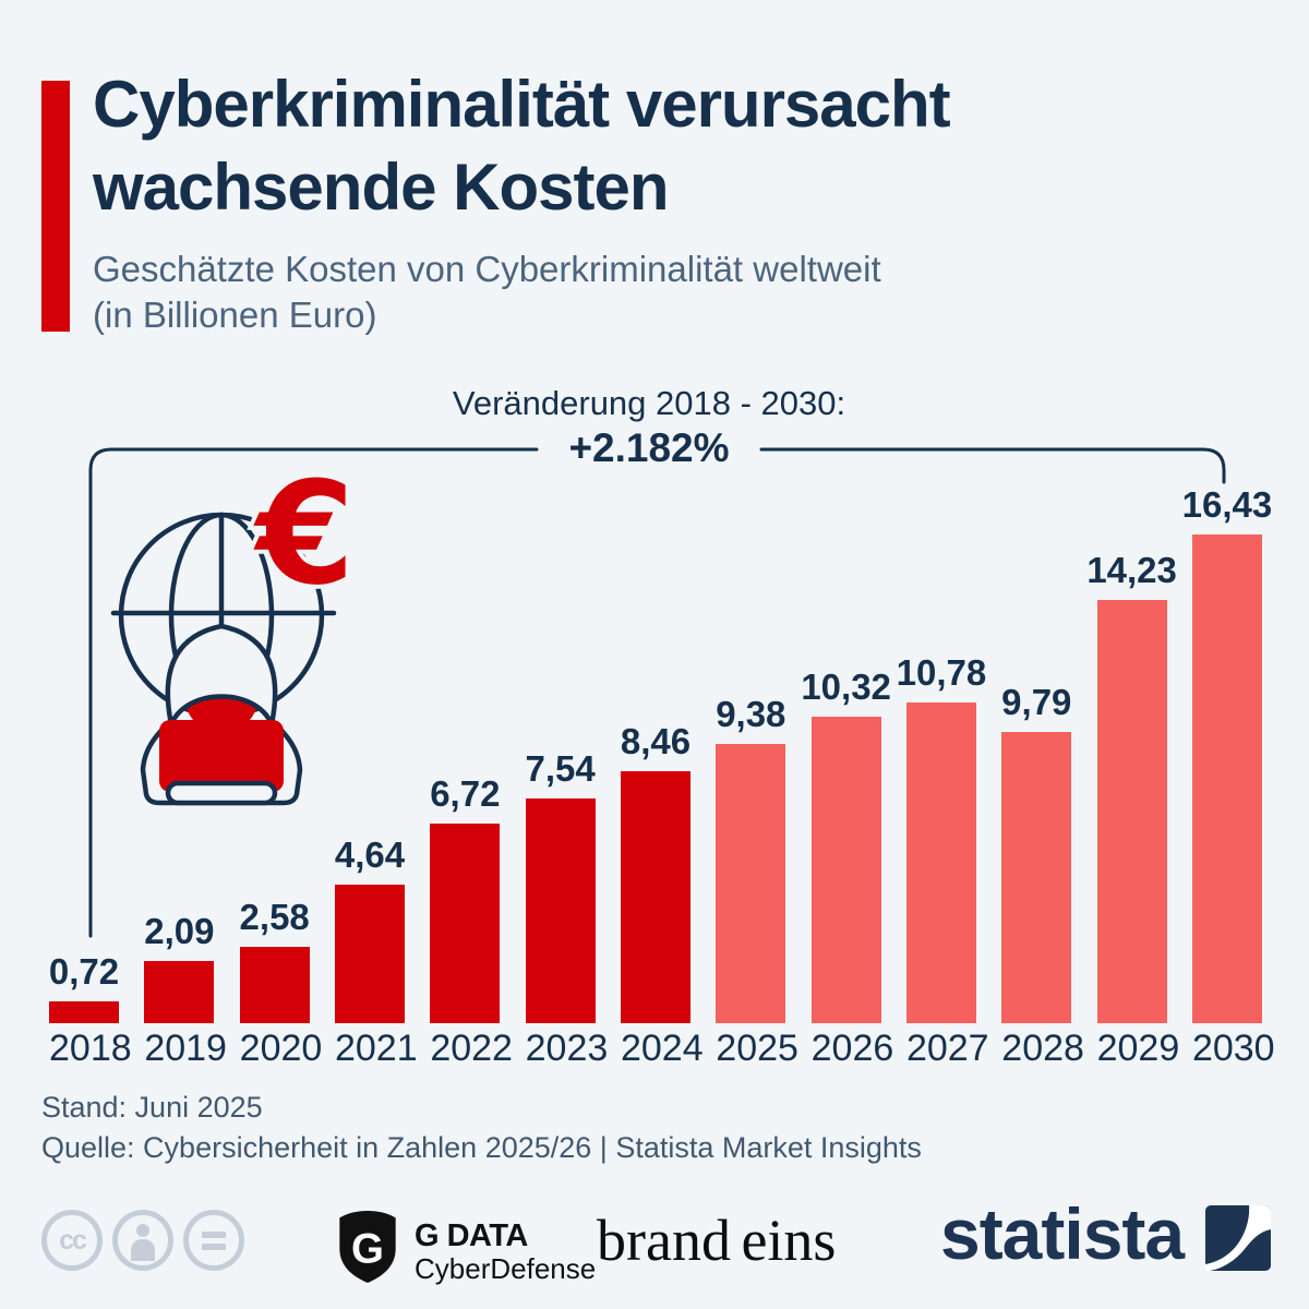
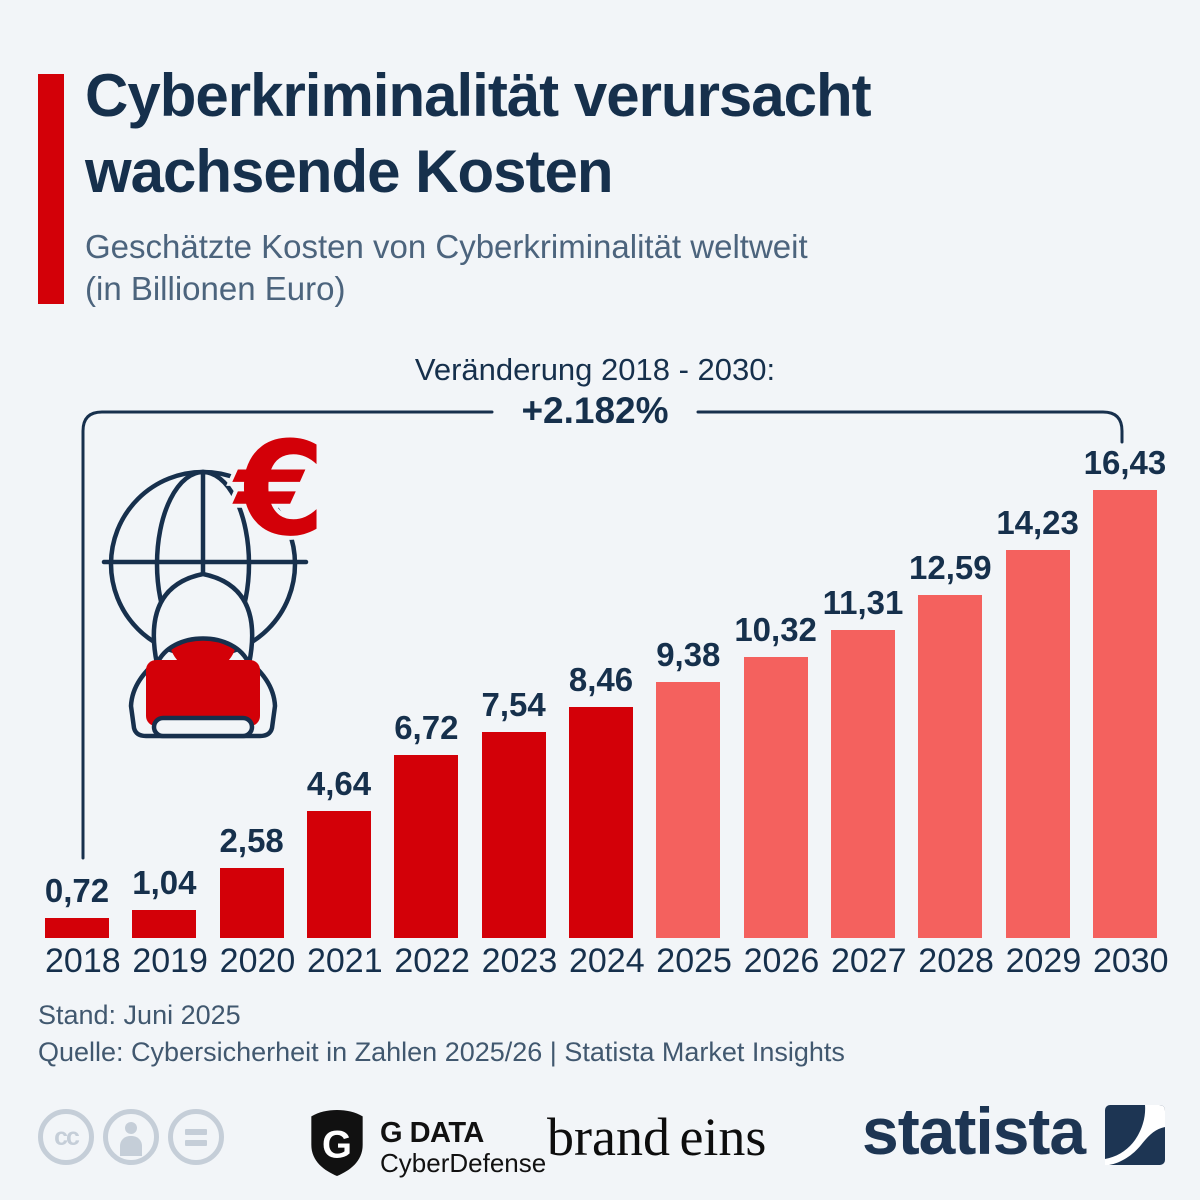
2019: 2,09 -> 1,04
2027: 10,78 -> 11,31
2028: 9,79 -> 12,59
